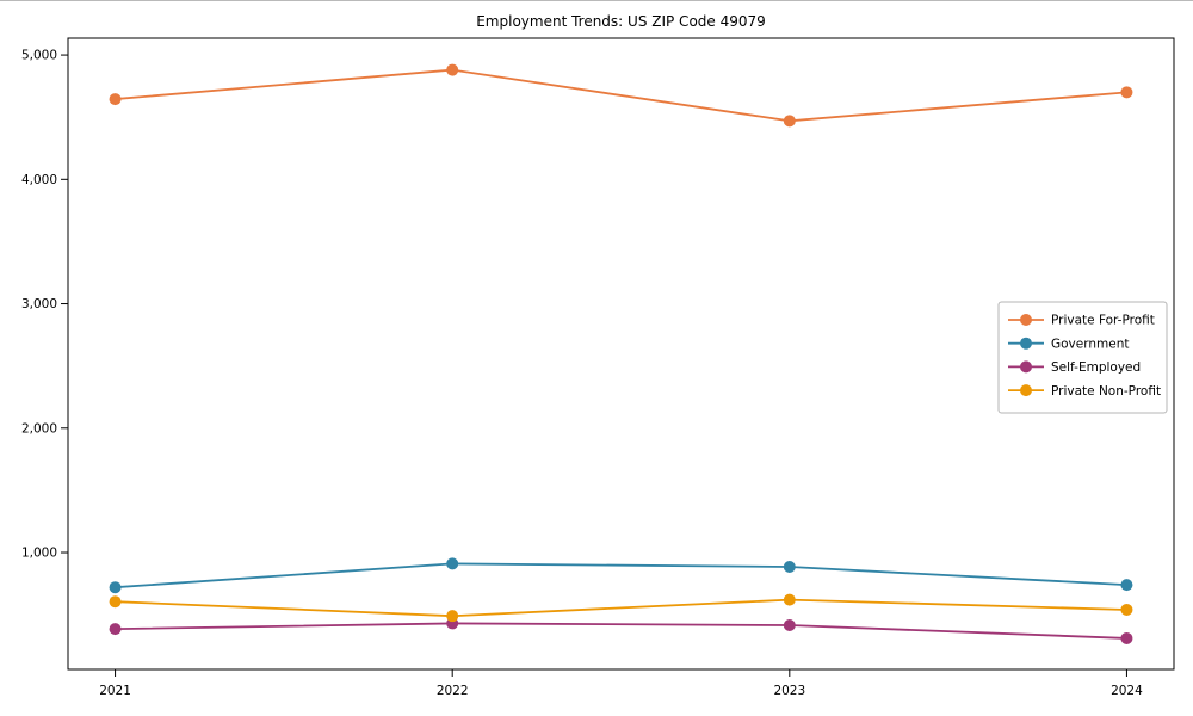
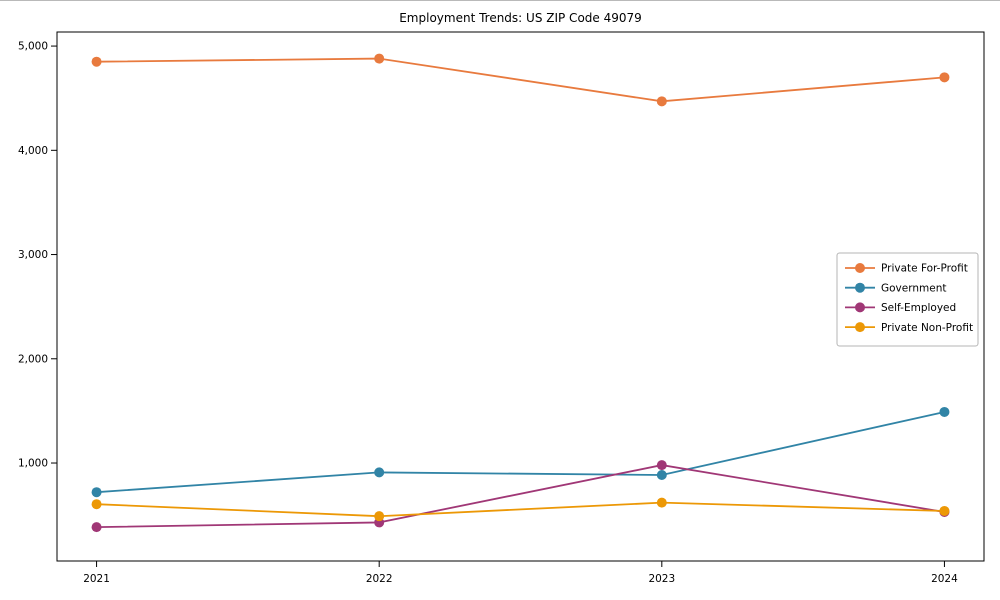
Private For-Profit/2021: 4640 -> 4850
Self-Employed/2023: 420 -> 980
Government/2024: 740 -> 1490
Self-Employed/2024: 310 -> 530
